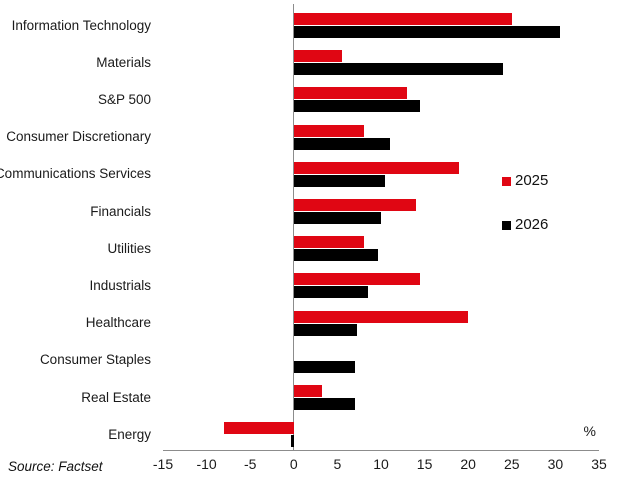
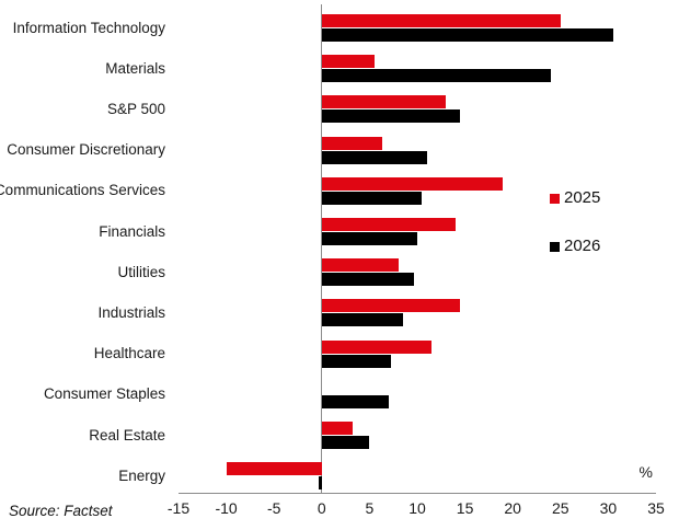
2025/Consumer Discretionary: 8 -> 6
2025/Healthcare: 20 -> 12
2026/Real Estate: 7 -> 5
2025/Energy: -8 -> -10
